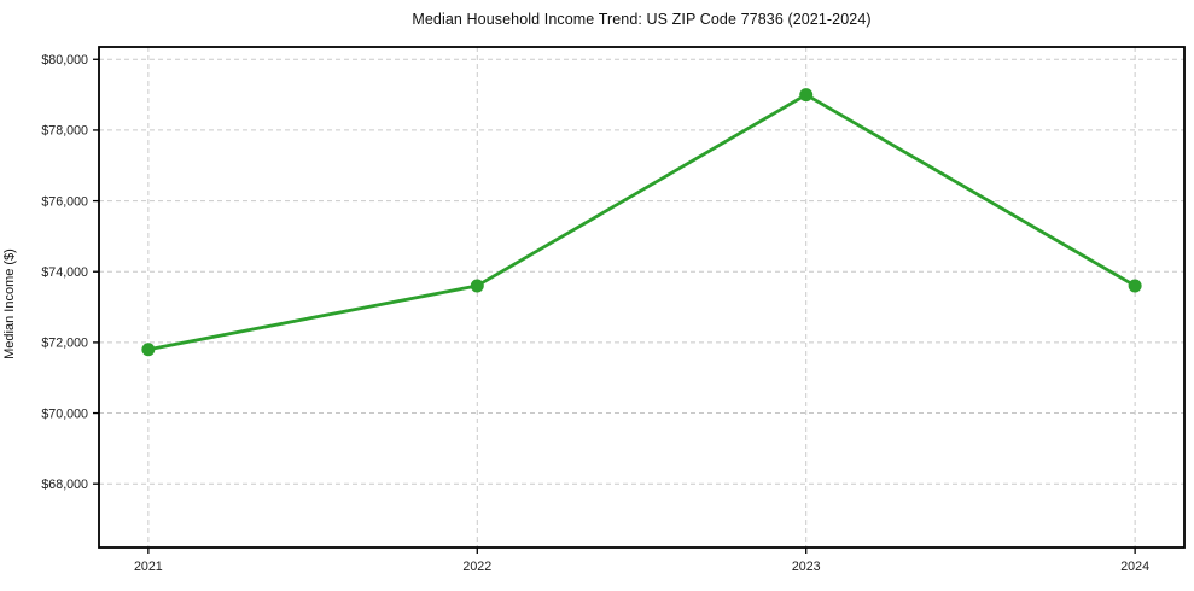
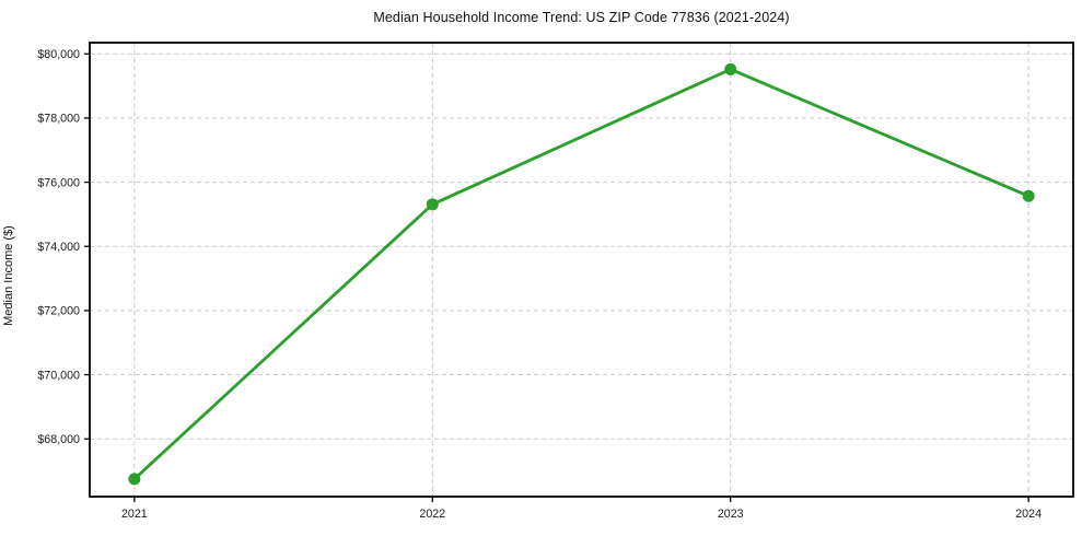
2021: $71800 -> $66800
2022: $73600 -> $75300
2023: $79000 -> $79500
2024: $73600 -> $75600
